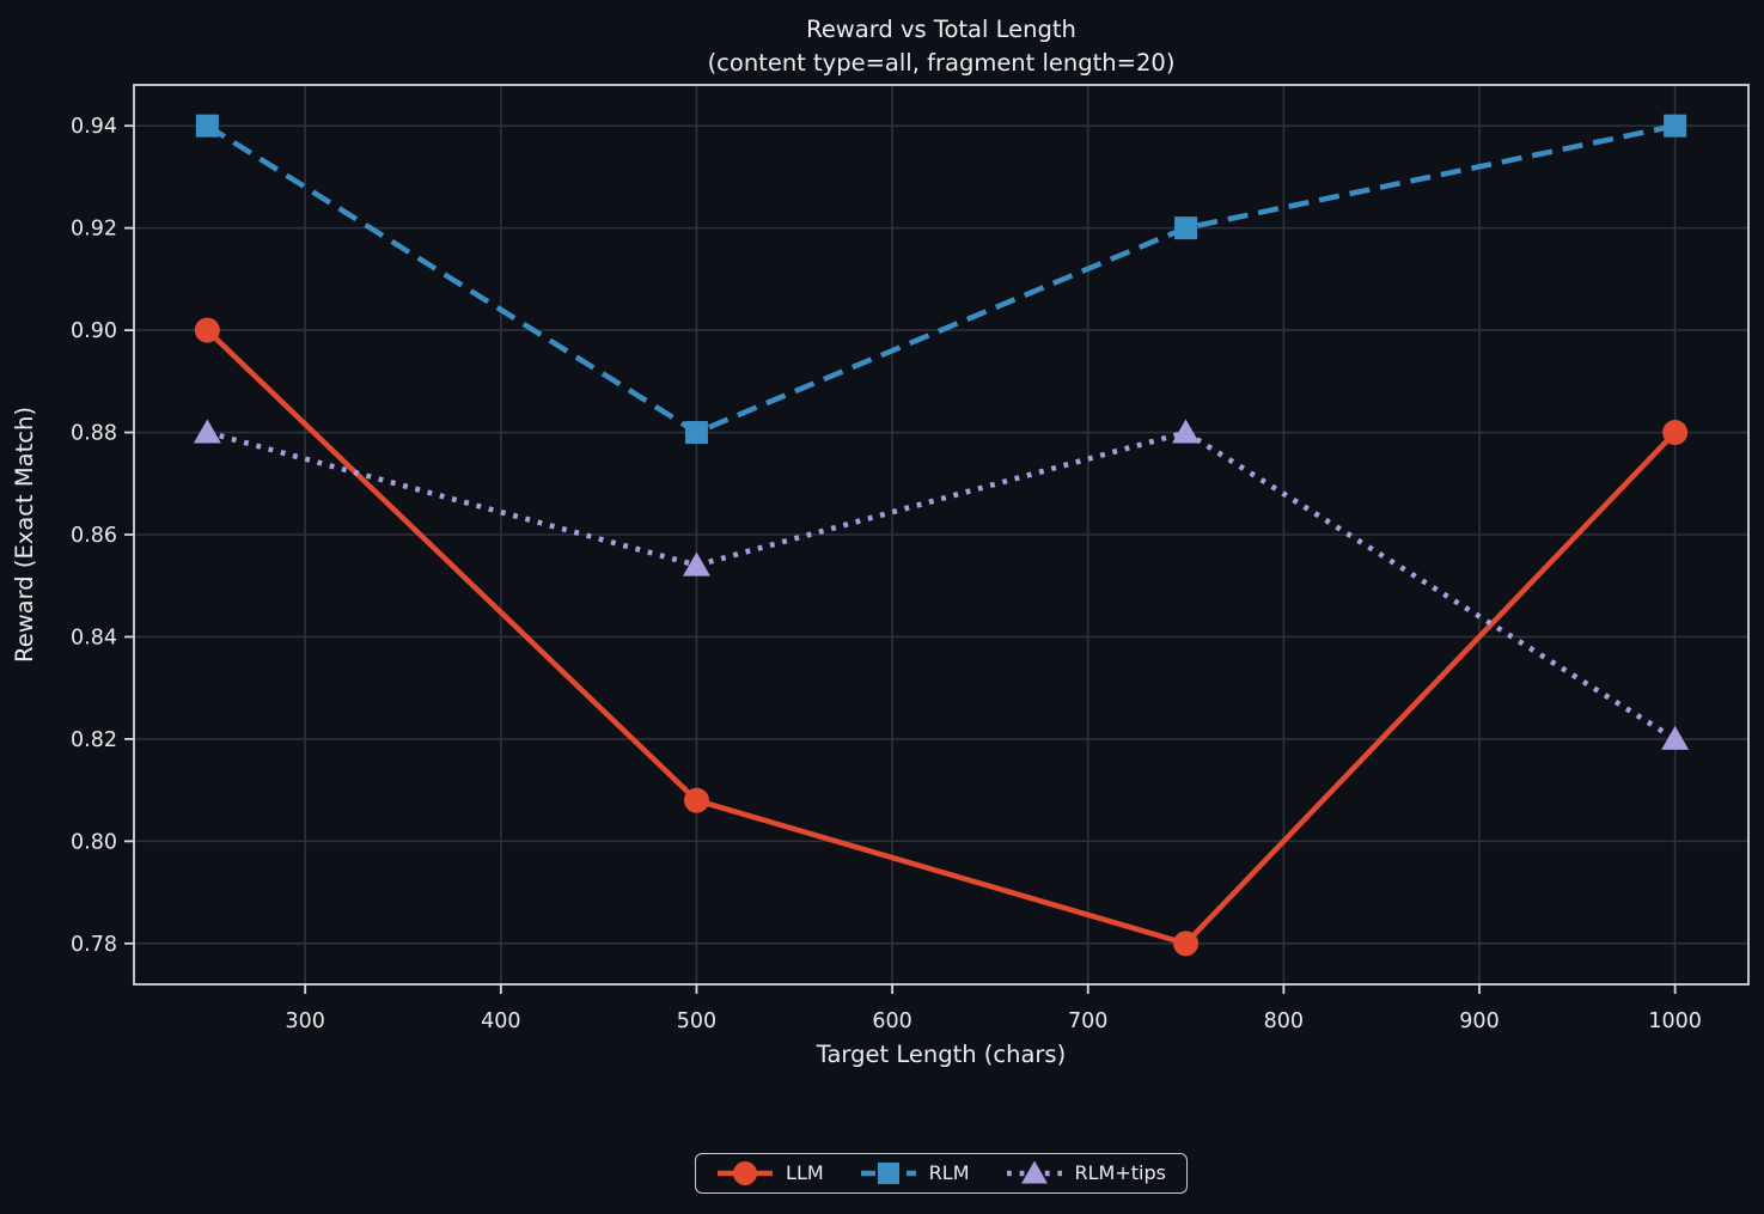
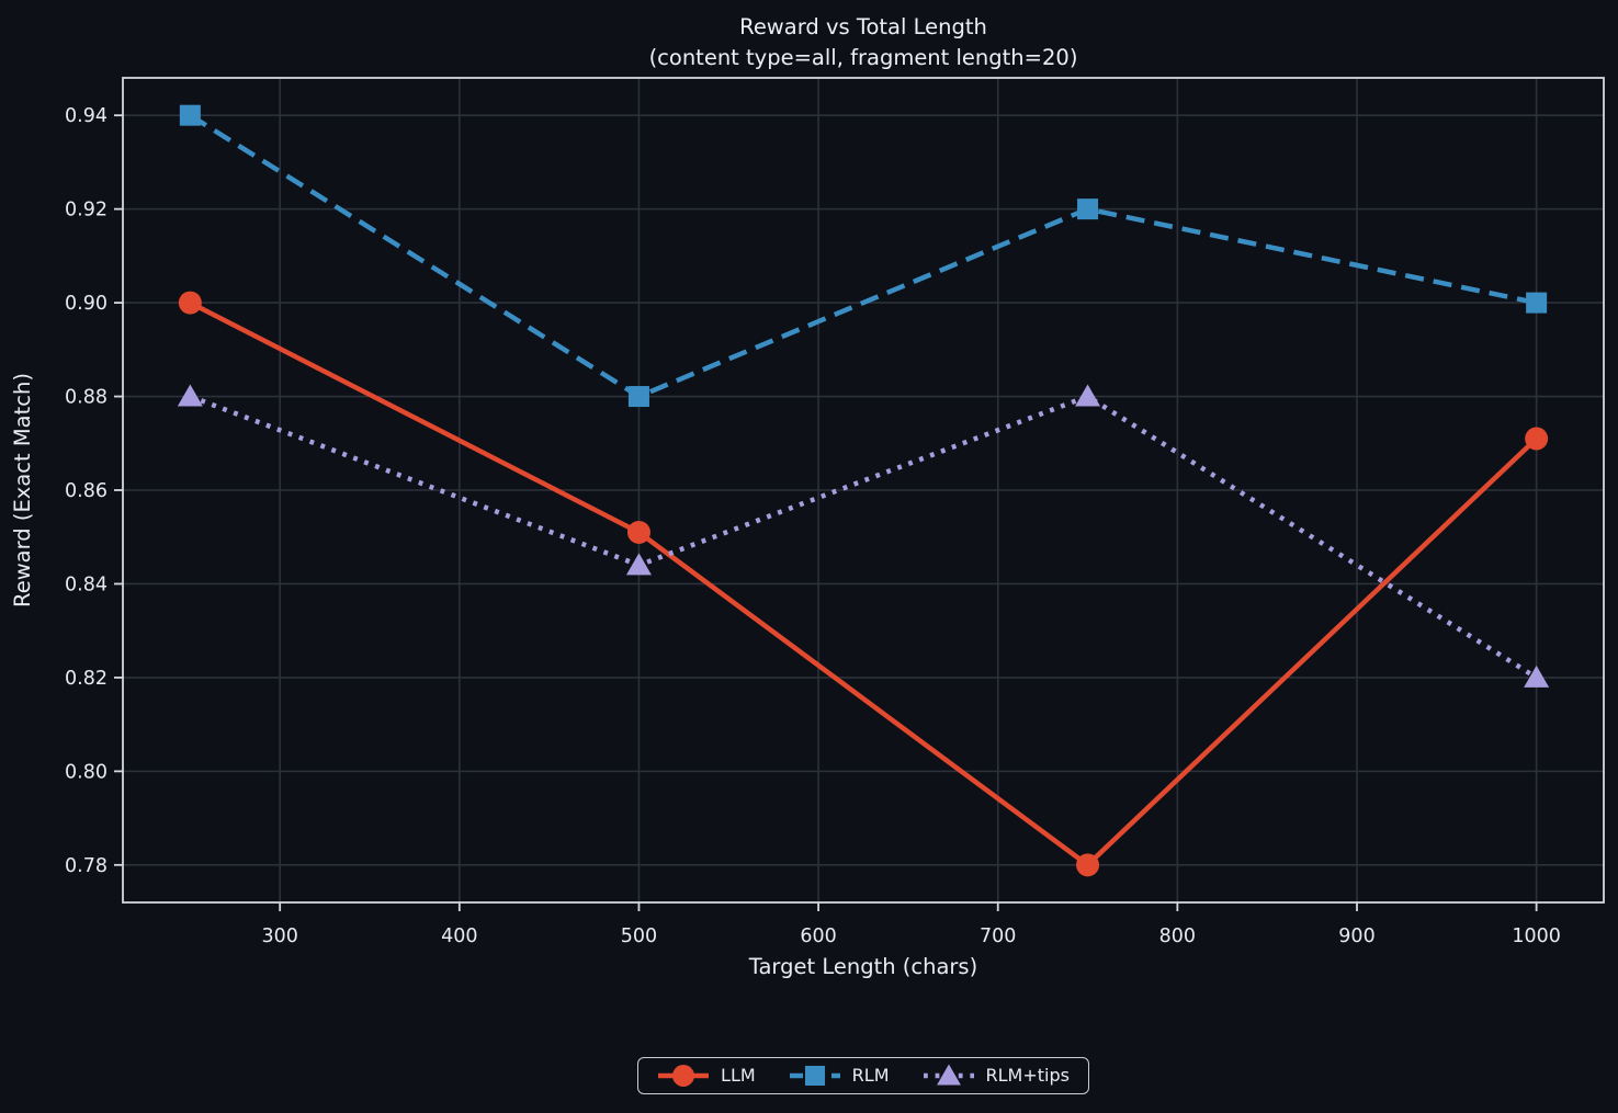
LLM/500: 0.808 -> 0.851
RLM+tips/500: 0.854 -> 0.844
LLM/1000: 0.880 -> 0.871
RLM/1000: 0.94 -> 0.90
